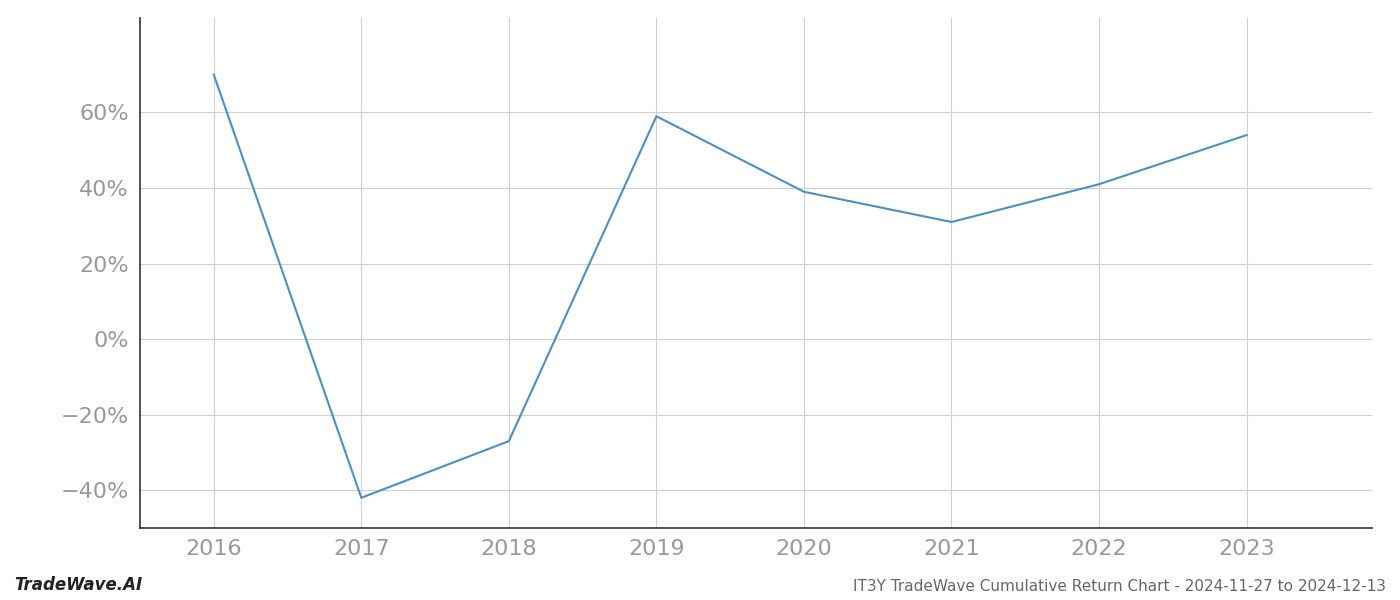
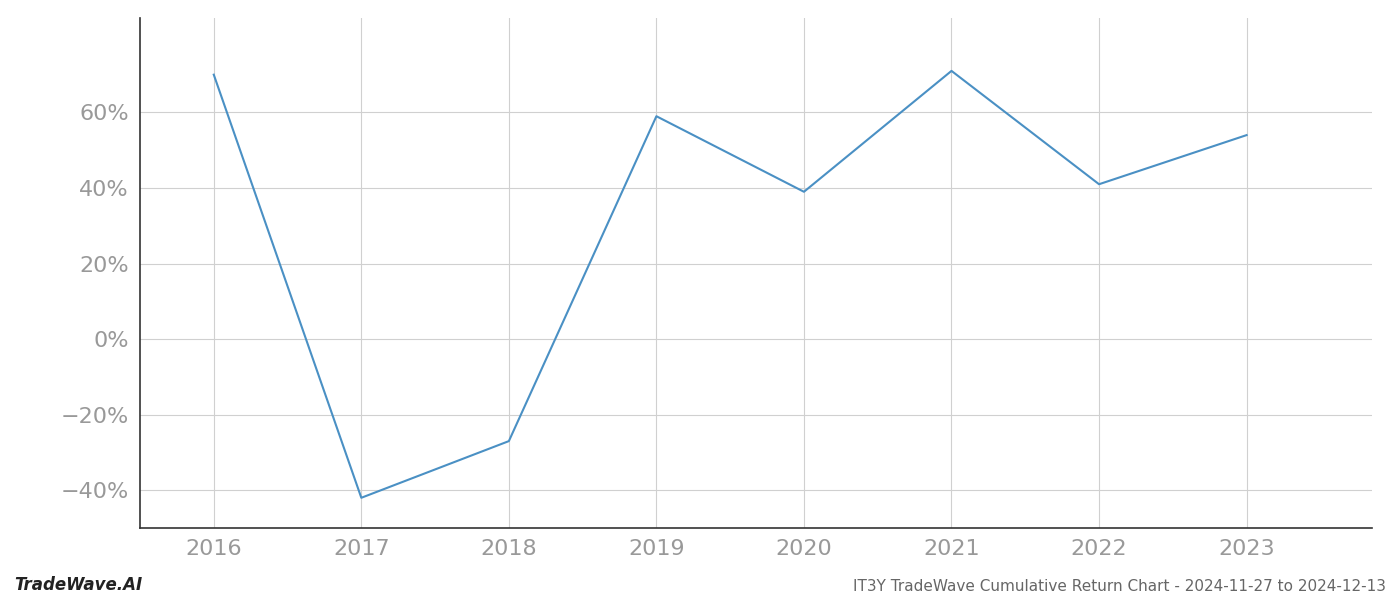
2021: 31% -> 71%
